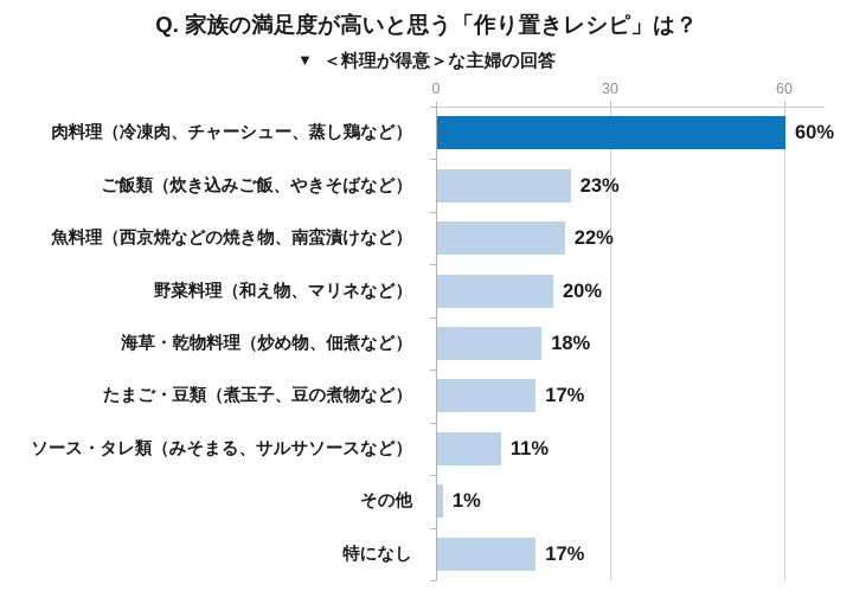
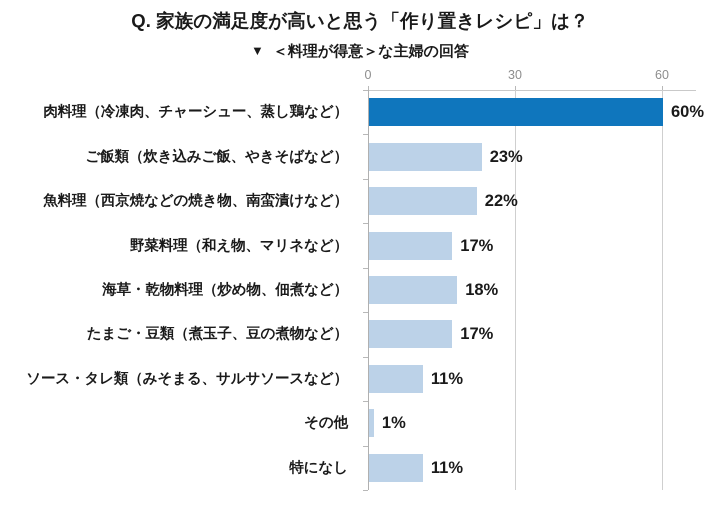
野菜料理（和え物、マリネなど）: 20% -> 17%
特になし: 17% -> 11%
